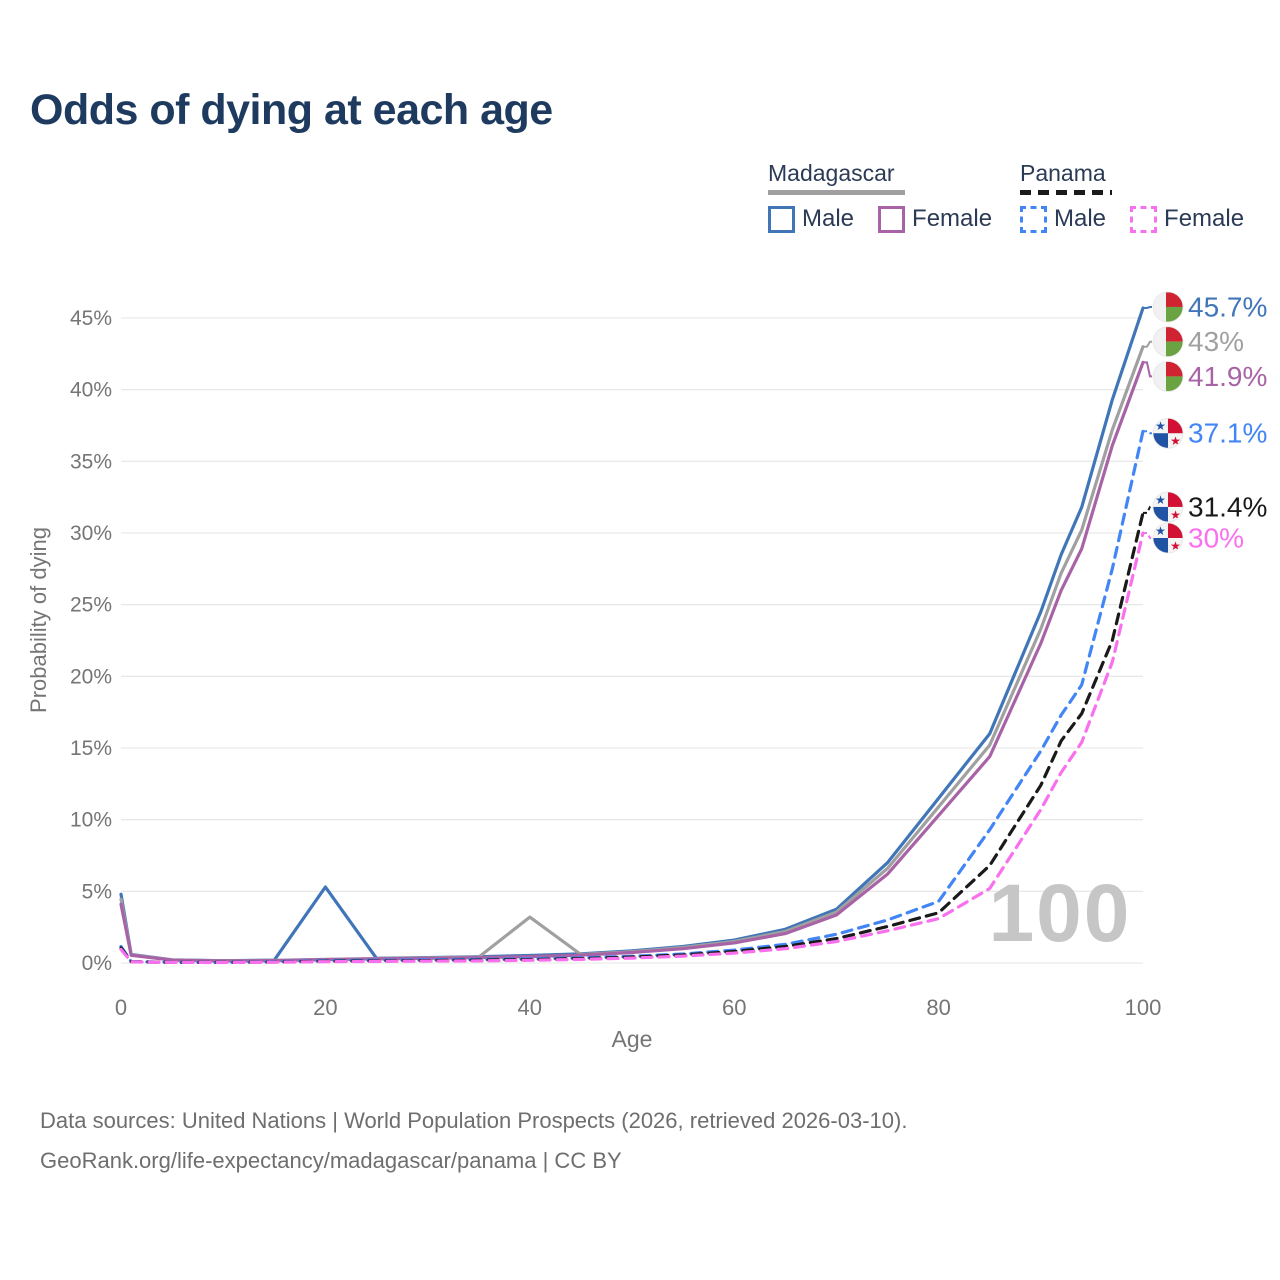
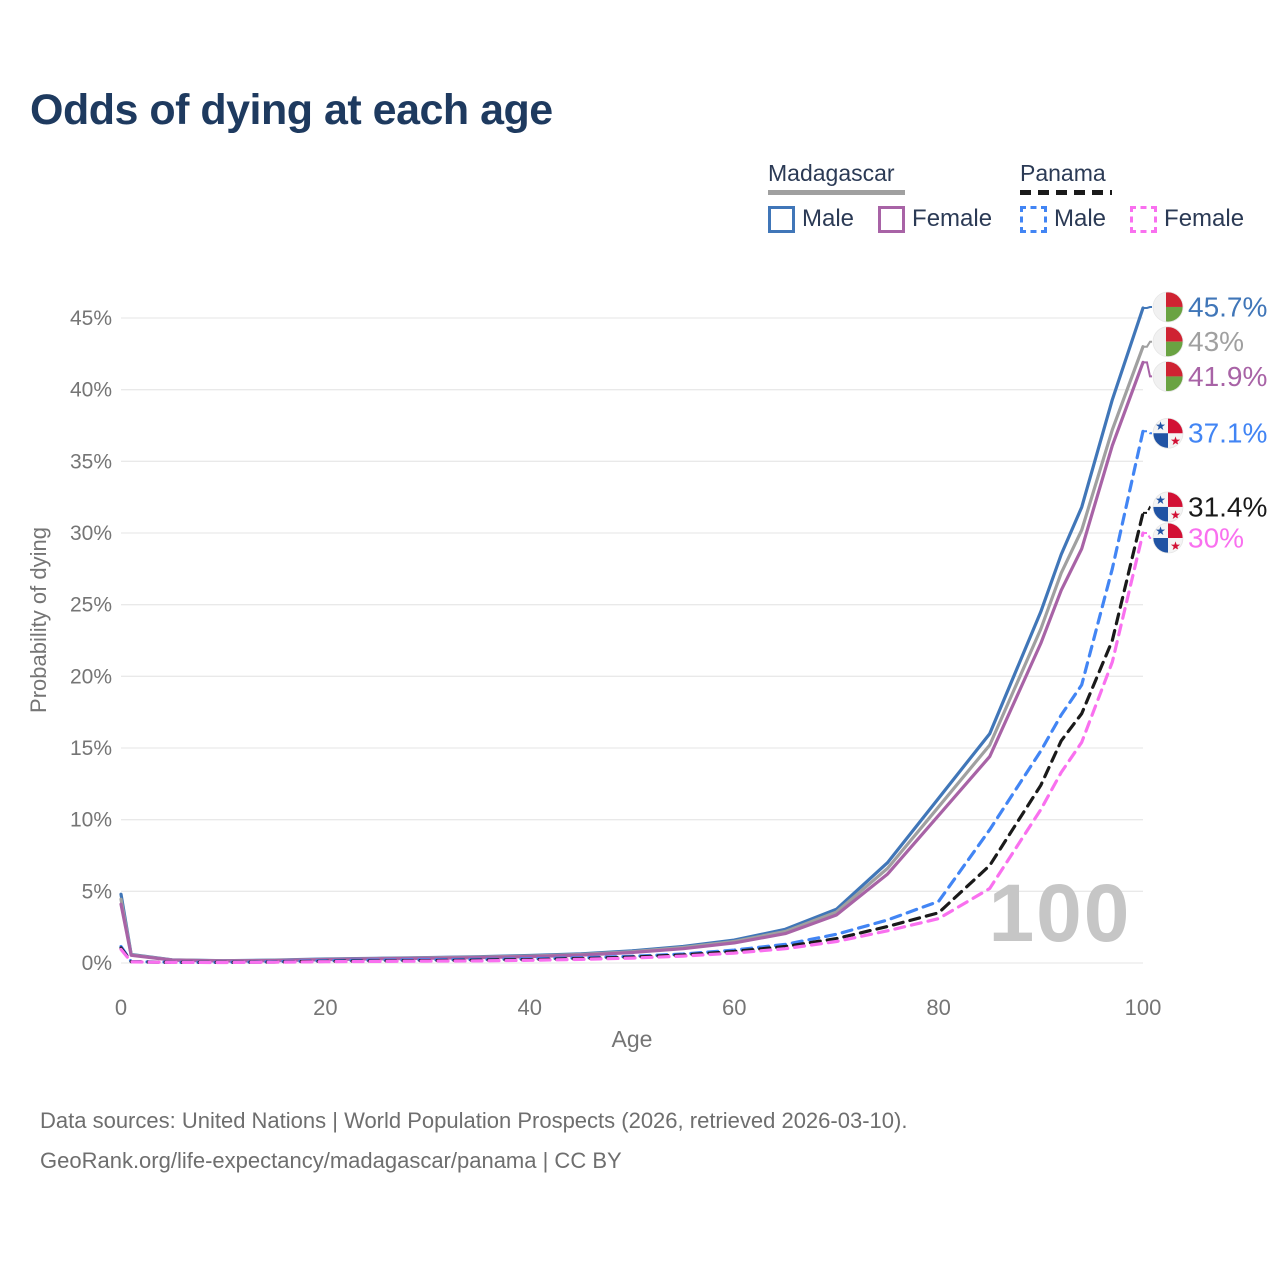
Madagascar Male/20: 5.3% -> 0.3%
Madagascar/40: 3.2% -> 0.5%
